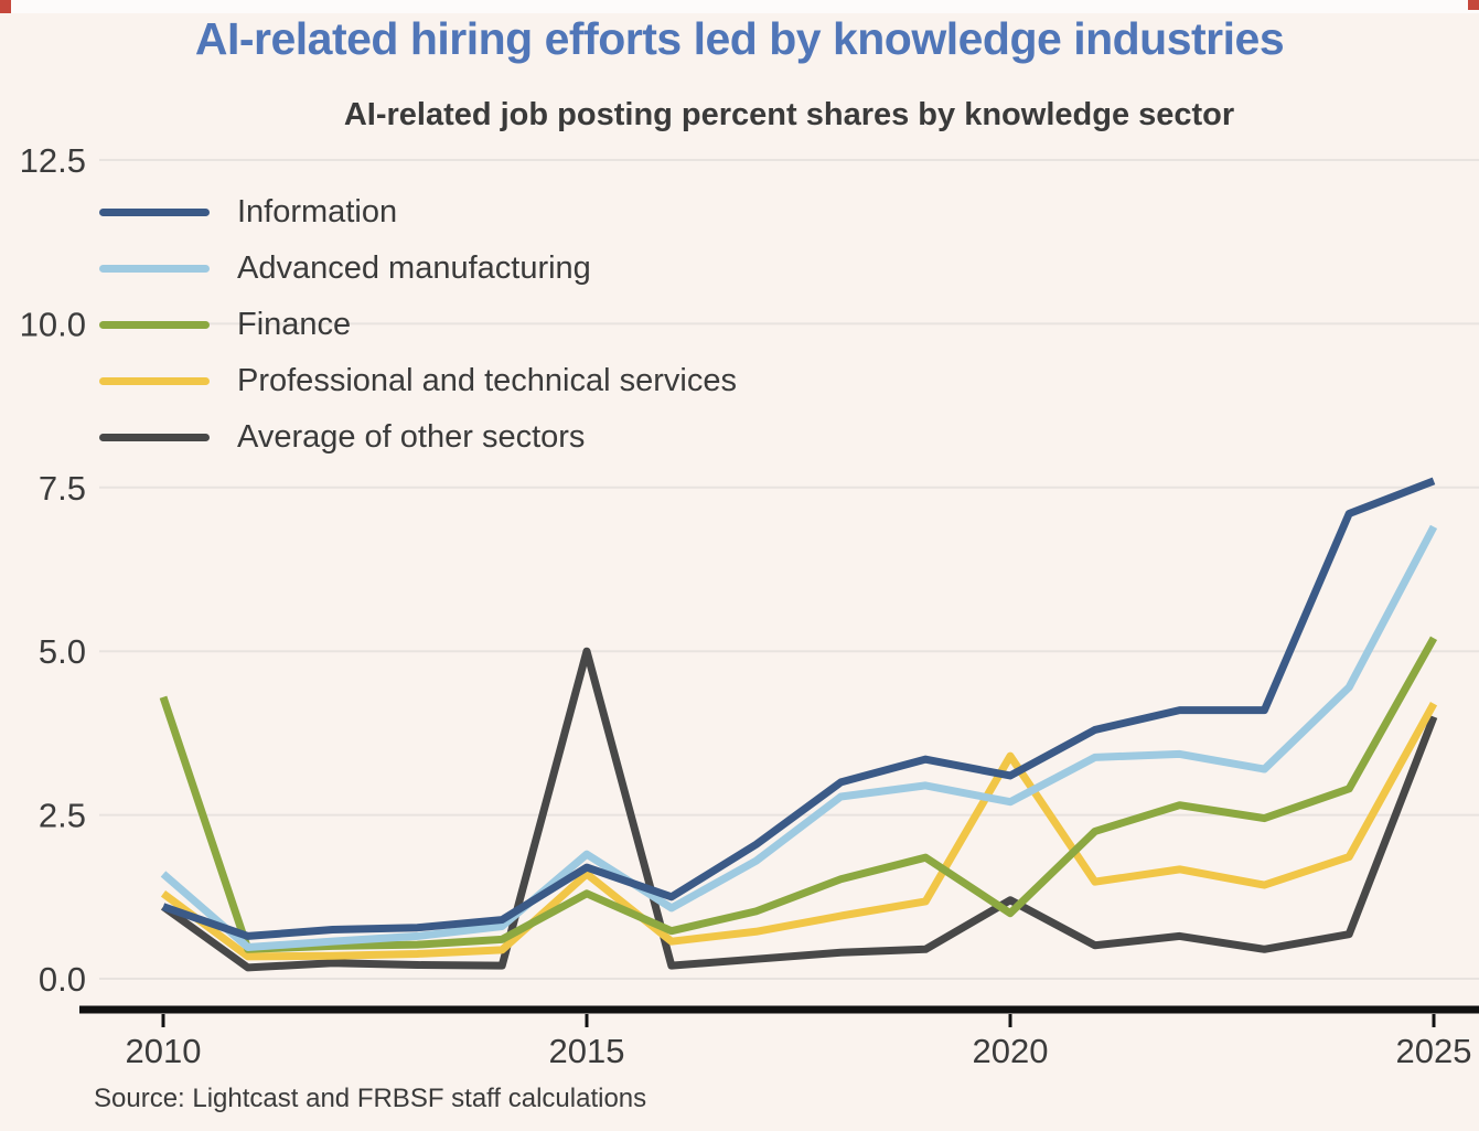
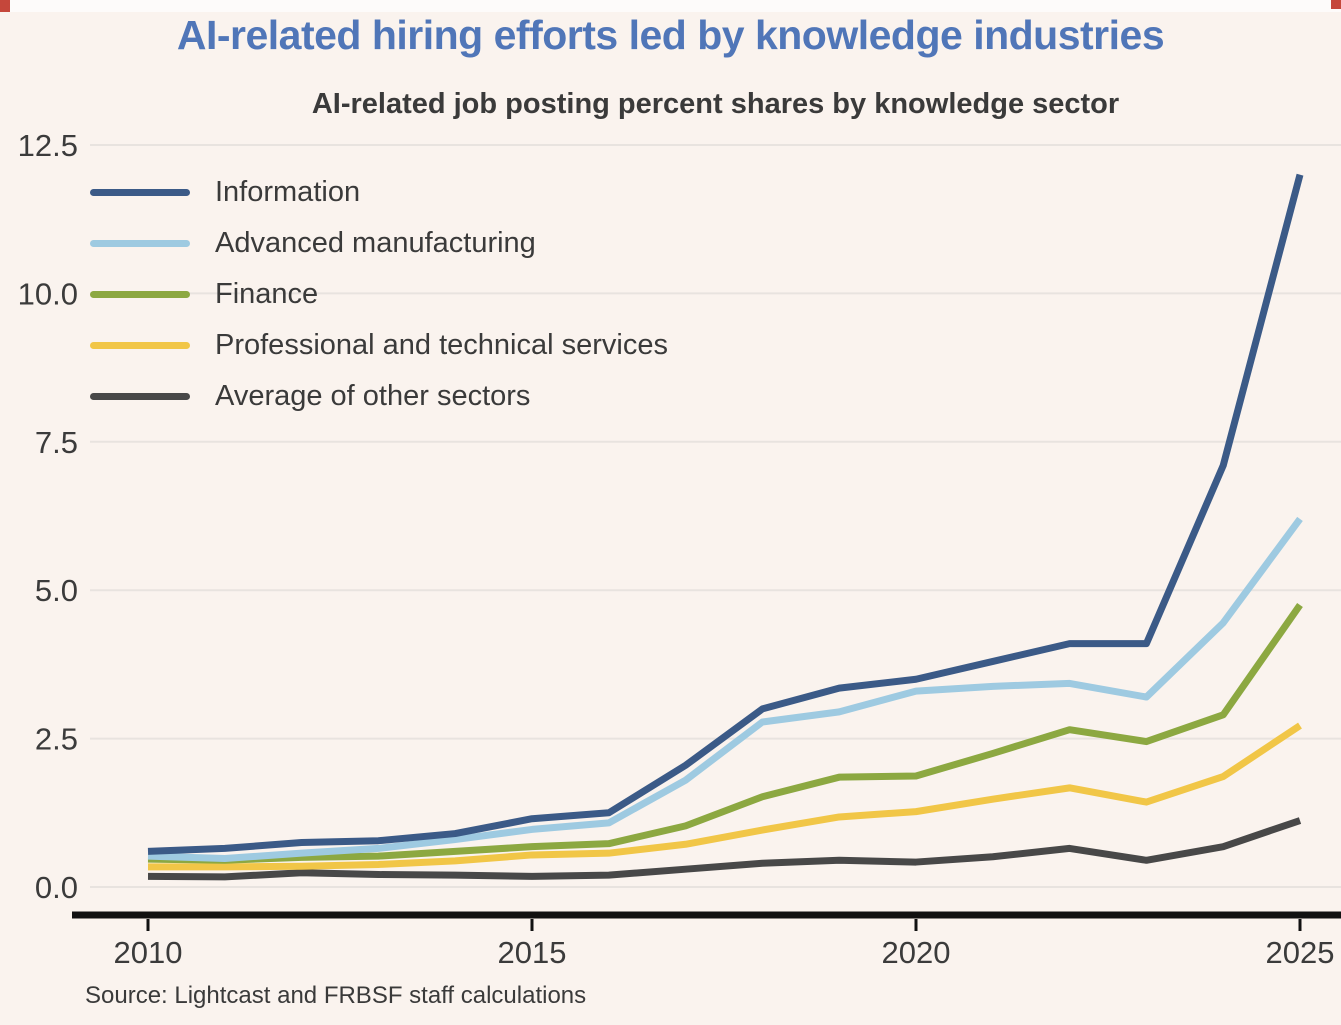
Information/2010: 1.1 -> 0.6
Advanced manufacturing/2010: 1.6 -> 0.5
Finance/2010: 4.3 -> 0.5
Professional and technical services/2010: 1.3 -> 0.3
Average of other sectors/2010: 1.1 -> 0.2
Information/2015: 1.7 -> 1.1
Advanced manufacturing/2015: 1.9 -> 1.0
Finance/2015: 1.3 -> 0.7
Professional and technical services/2015: 1.6 -> 0.5
Average of other sectors/2015: 5.0 -> 0.2
Information/2020: 3.1 -> 3.5
Advanced manufacturing/2020: 2.7 -> 3.3
Finance/2020: 1.0 -> 1.9
Professional and technical services/2020: 3.4 -> 1.3
Average of other sectors/2020: 1.2 -> 0.4
Information/2025: 7.6 -> 12.0
Advanced manufacturing/2025: 6.9 -> 6.2
Finance/2025: 5.2 -> 4.8
Professional and technical services/2025: 4.2 -> 2.7
Average of other sectors/2025: 4.0 -> 1.1
